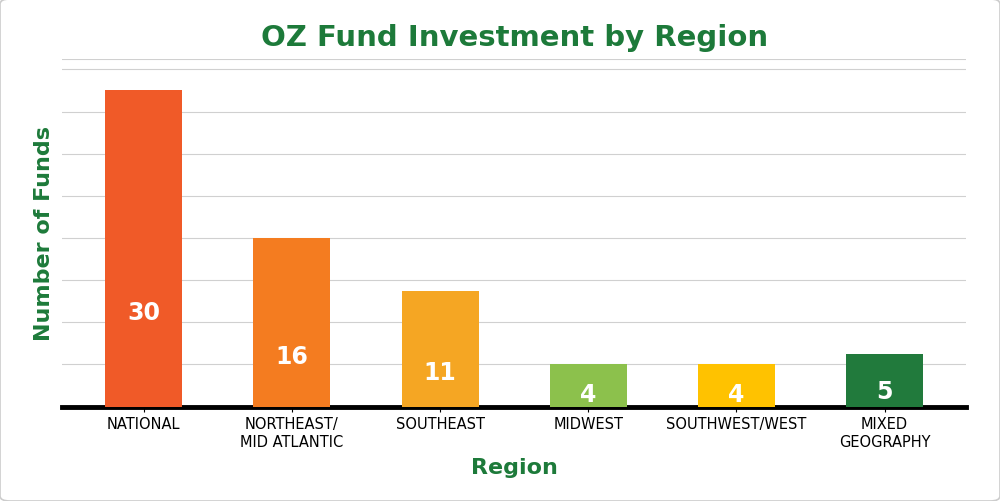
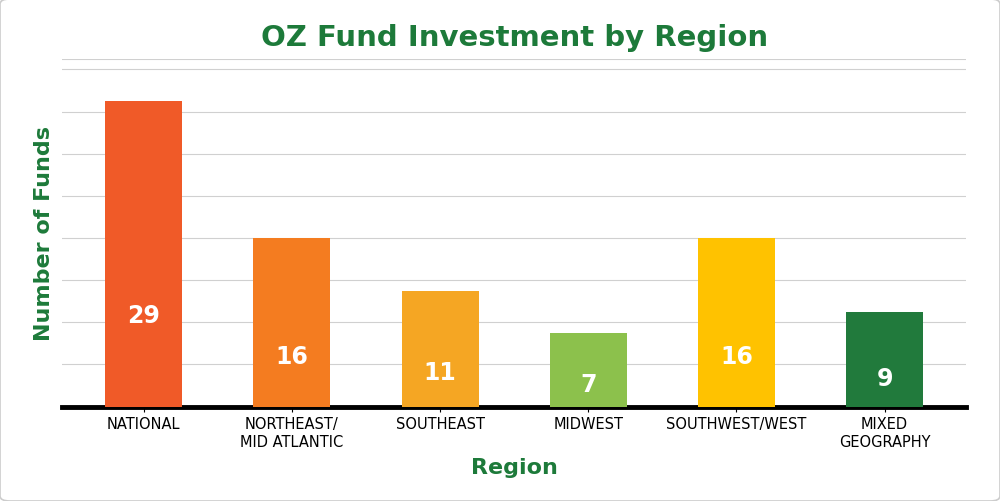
NATIONAL: 30 -> 29
MIDWEST: 4 -> 7
SOUTHWEST/WEST: 4 -> 16
MIXED GEOGRAPHY: 5 -> 9
